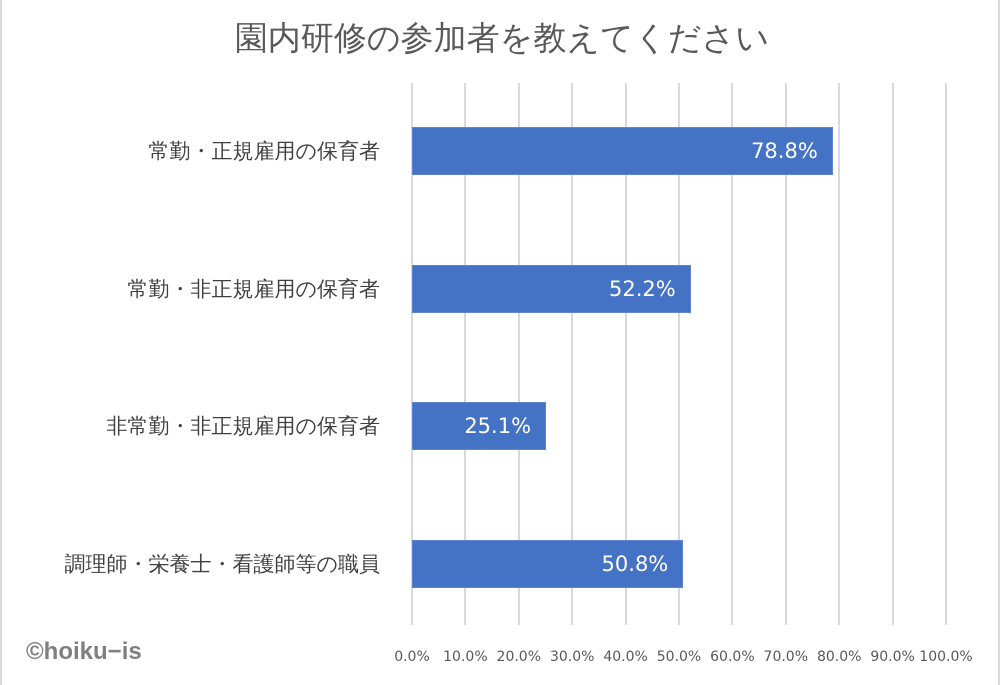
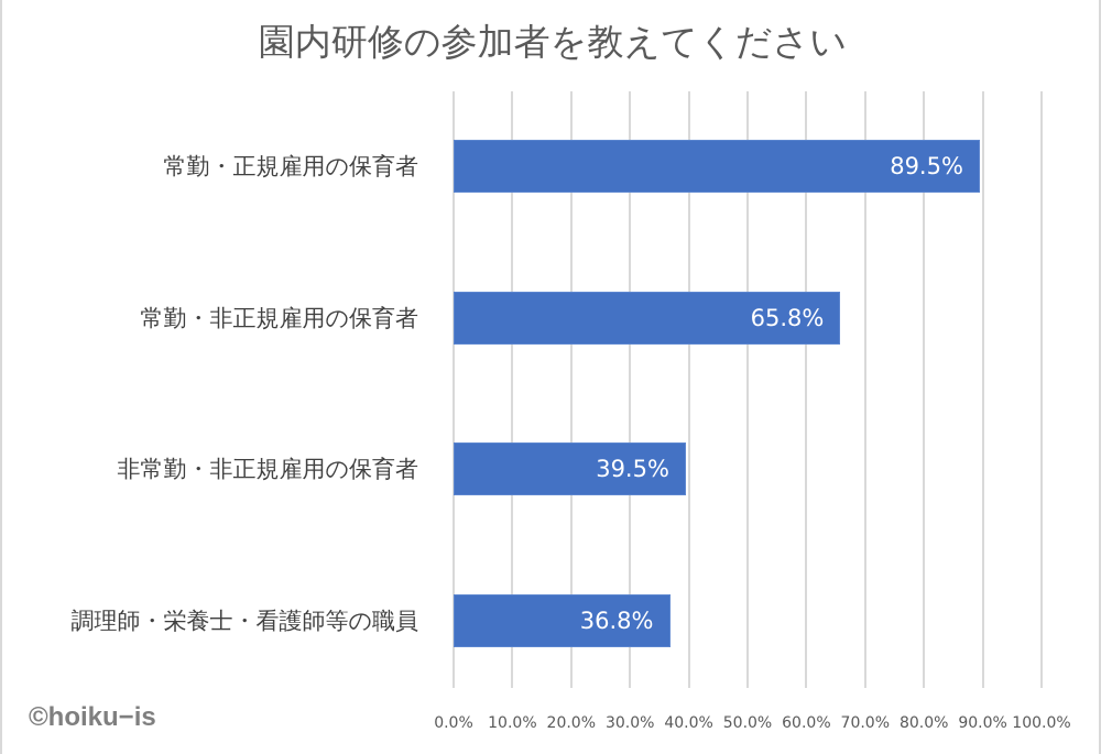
常勤・正規雇用の保育者: 78.8% -> 89.5%
常勤・非正規雇用の保育者: 52.2% -> 65.8%
非常勤・非正規雇用の保育者: 25.1% -> 39.5%
調理師・栄養士・看護師等の職員: 50.8% -> 36.8%
